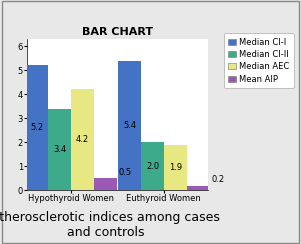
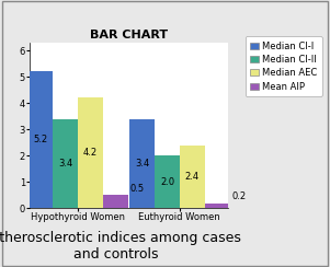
Median CI-I/Euthyroid Women: 5.4 -> 3.4
Median AEC/Euthyroid Women: 1.9 -> 2.4
